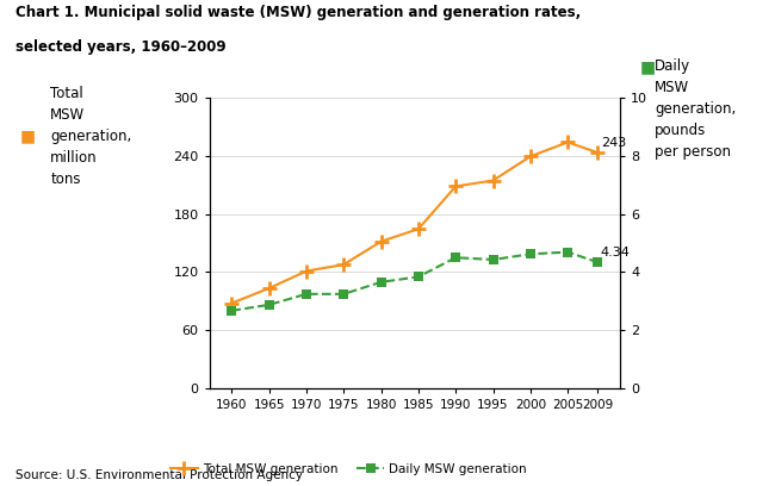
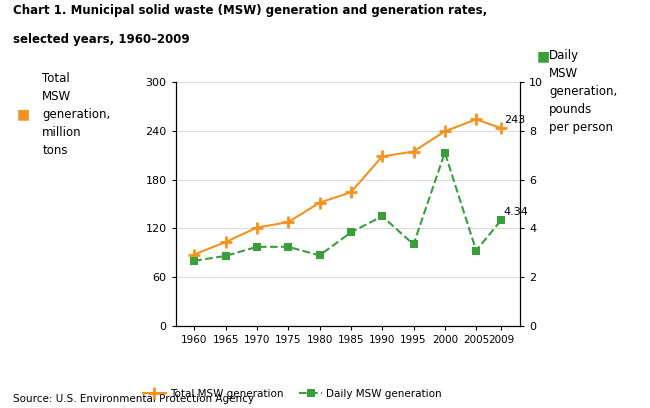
Daily MSW generation/1980: 3.66 -> 2.90
Daily MSW generation/1995: 4.43 -> 3.35
Daily MSW generation/2000: 4.62 -> 7.10
Daily MSW generation/2005: 4.69 -> 3.10
